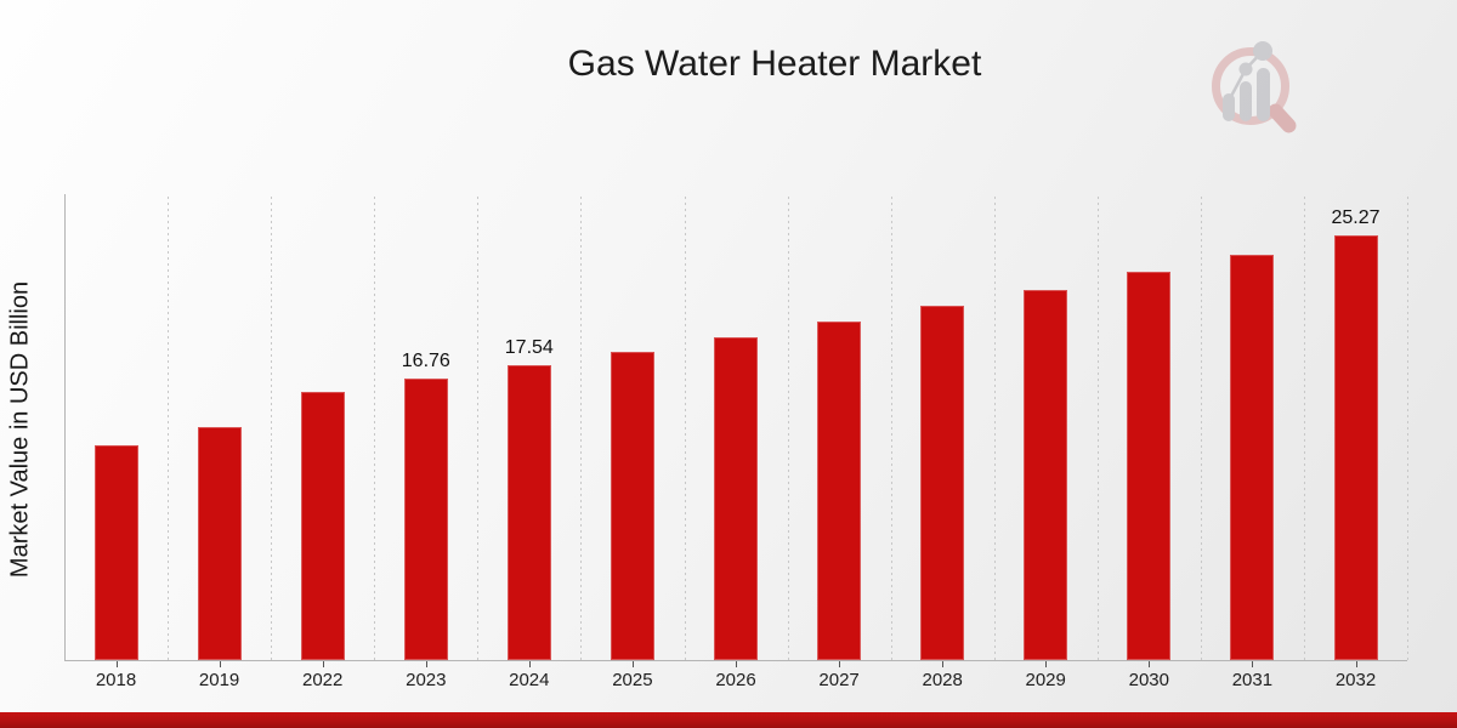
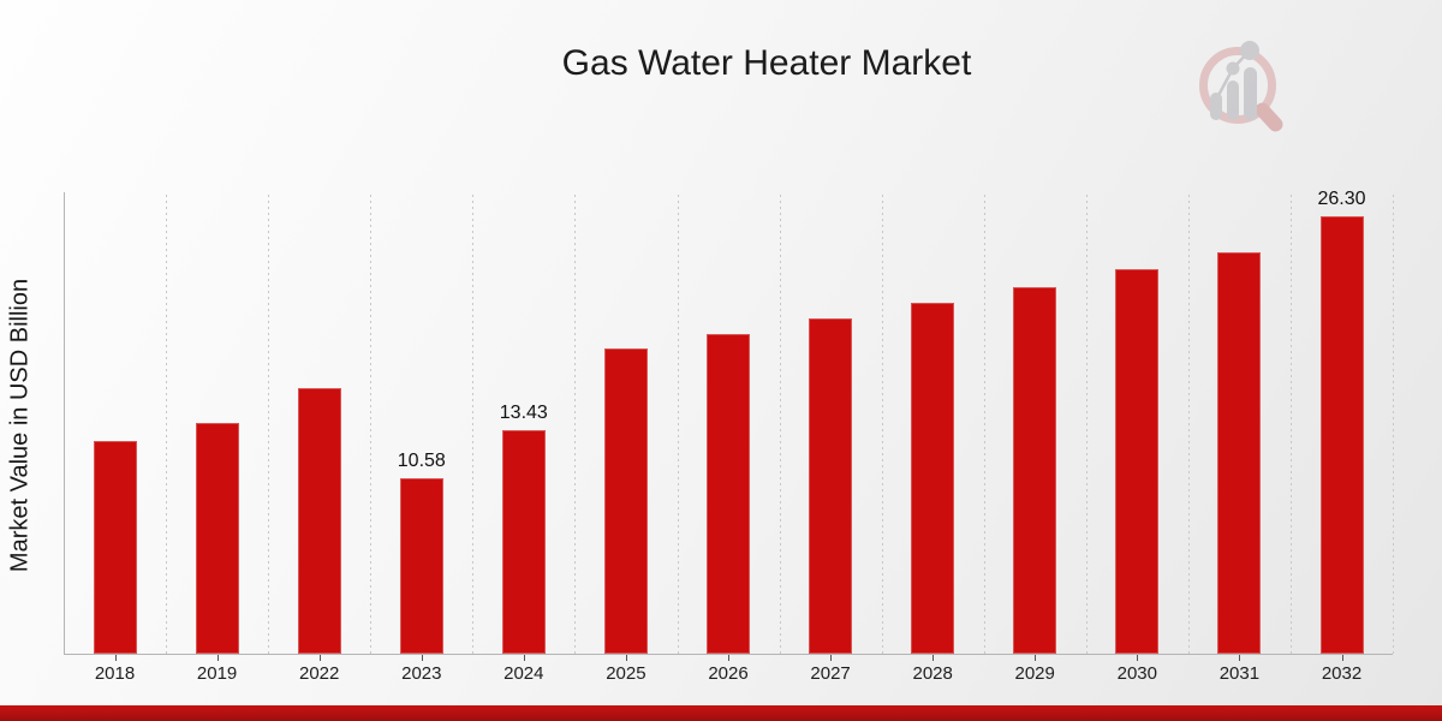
2023: 16.76 -> 10.58
2024: 17.54 -> 13.43
2032: 25.27 -> 26.30
